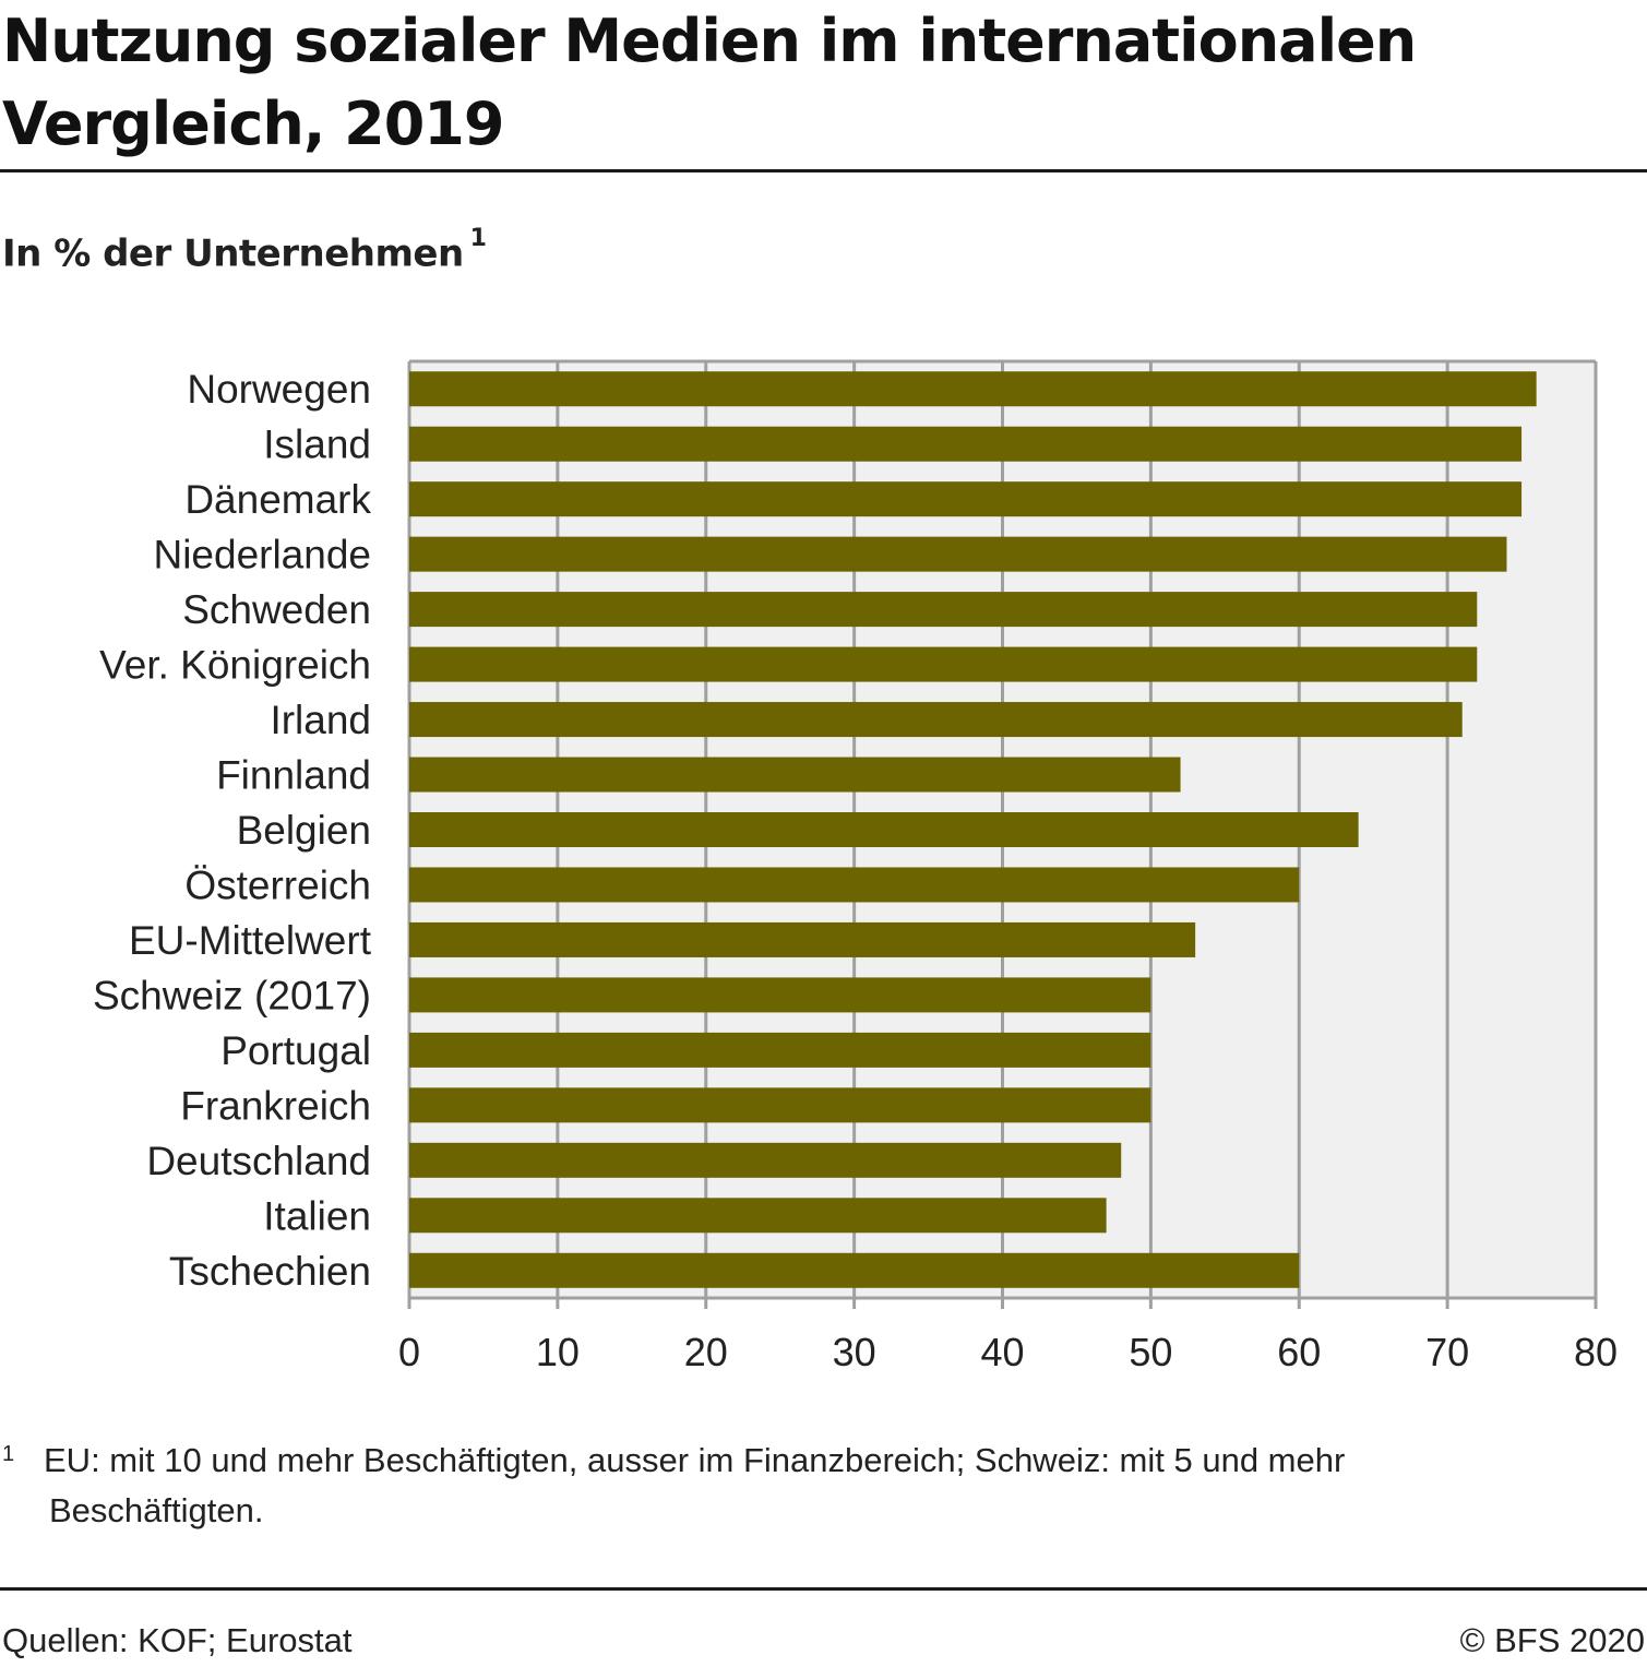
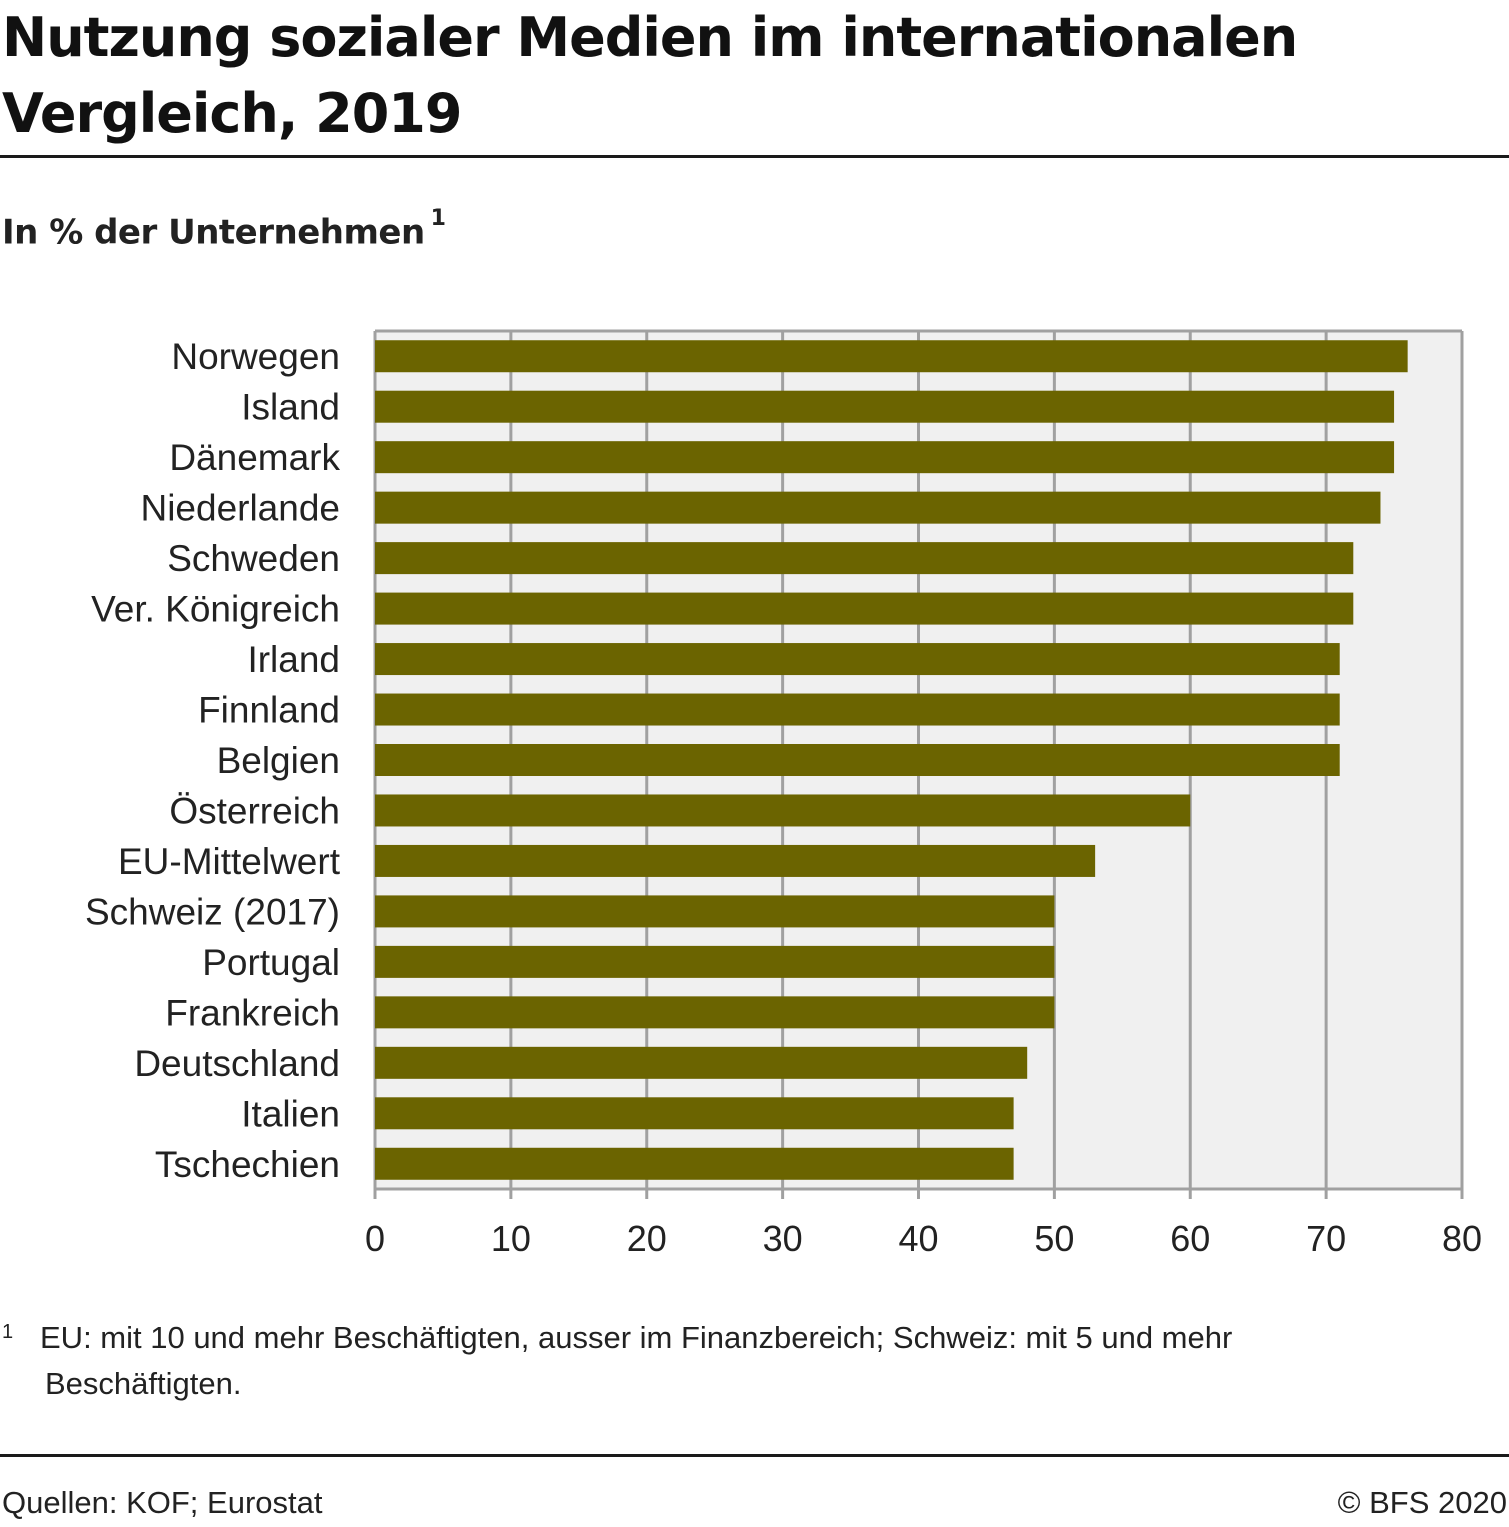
Finnland: 52 -> 71
Belgien: 64 -> 71
Tschechien: 60 -> 47
